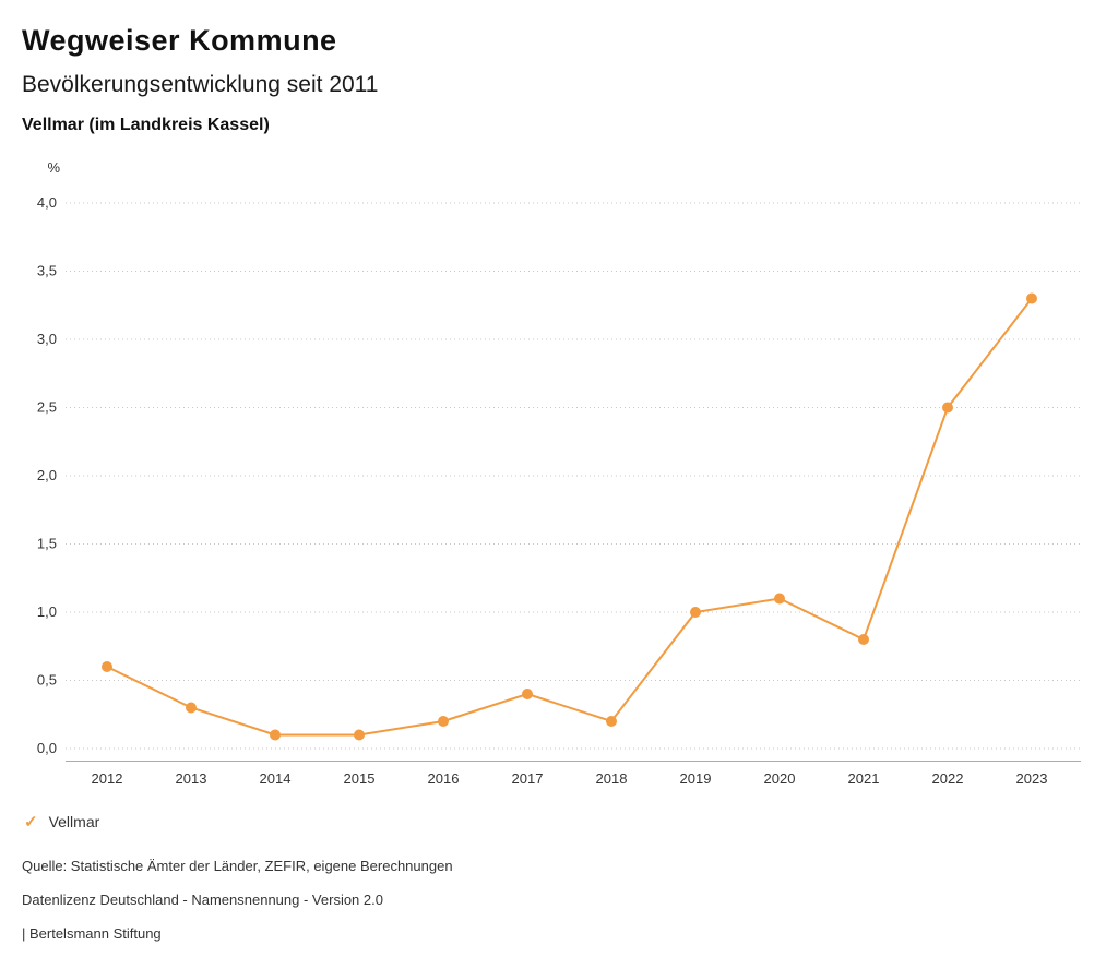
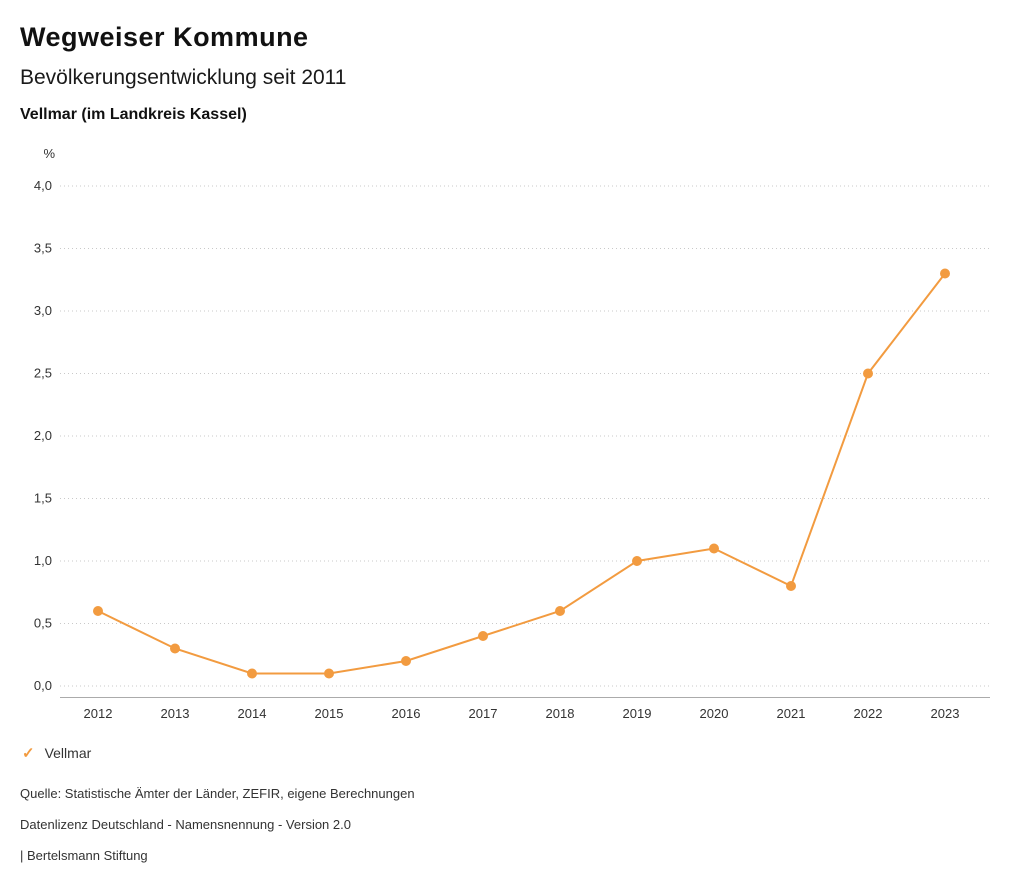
2018: 0,2 -> 0,6
